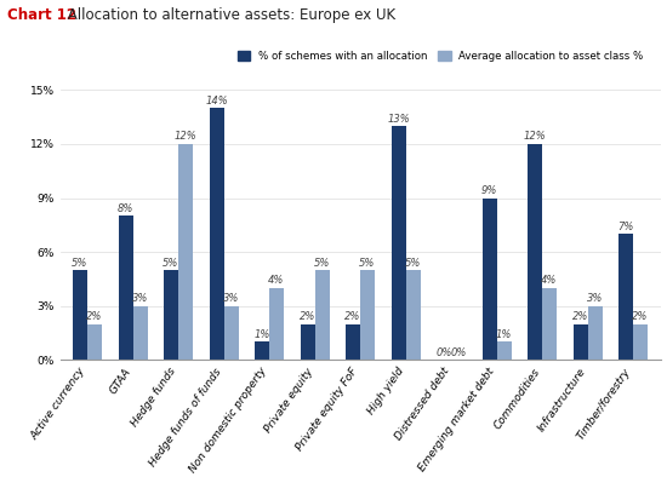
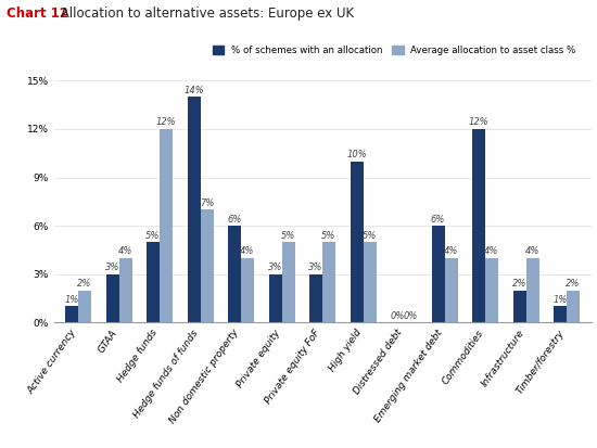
% of schemes with an allocation/Active currency: 5% -> 1%
% of schemes with an allocation/GTAA: 8% -> 3%
Average allocation to asset class %/GTAA: 3% -> 4%
Average allocation to asset class %/Hedge funds of funds: 3% -> 7%
% of schemes with an allocation/Non domestic property: 1% -> 6%
% of schemes with an allocation/Private equity: 2% -> 3%
% of schemes with an allocation/Private equity FoF: 2% -> 3%
% of schemes with an allocation/High yield: 13% -> 10%
% of schemes with an allocation/Emerging market debt: 9% -> 6%
Average allocation to asset class %/Emerging market debt: 1% -> 4%
Average allocation to asset class %/Infrastructure: 3% -> 4%
% of schemes with an allocation/Timber/forestry: 7% -> 1%
